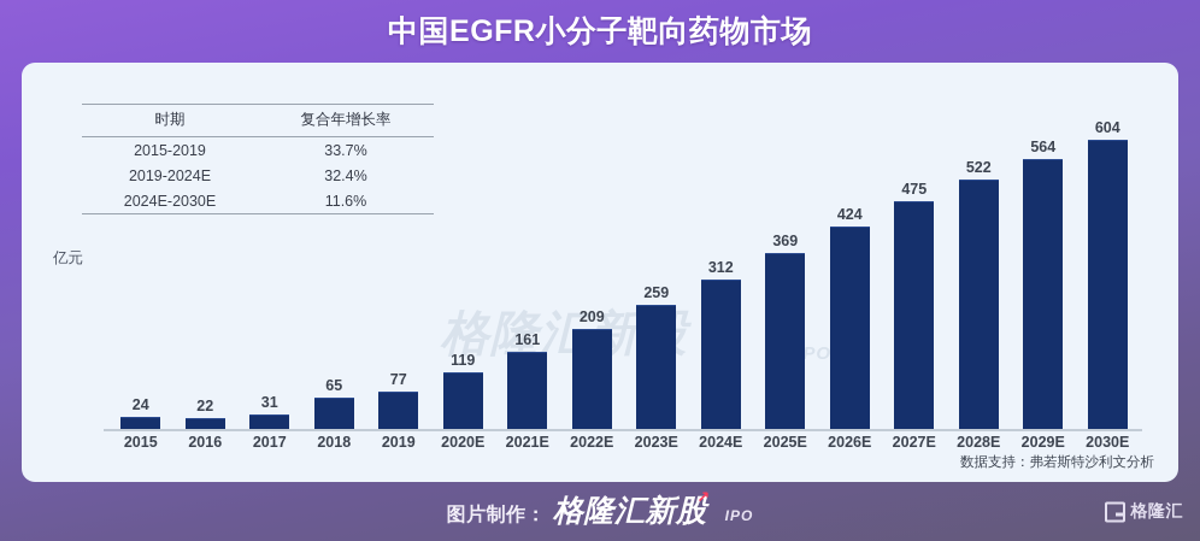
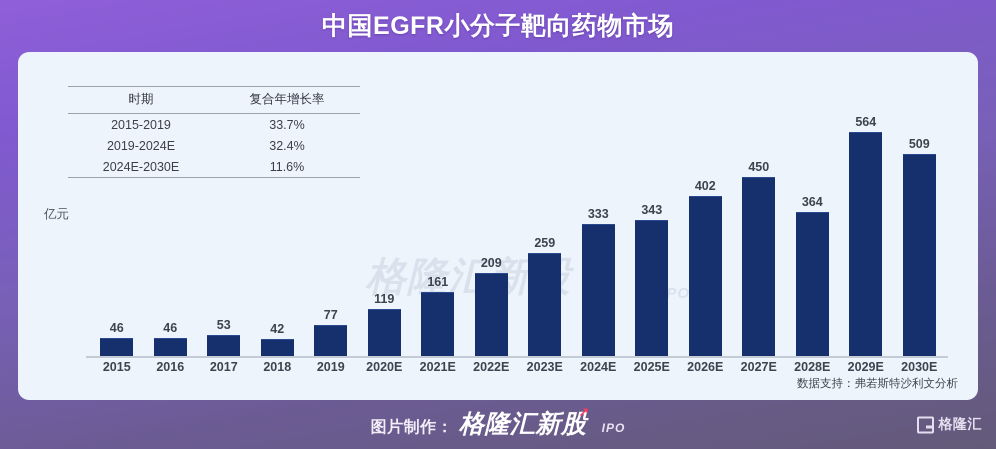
2015: 24 -> 46
2016: 22 -> 46
2017: 31 -> 53
2018: 65 -> 42
2024E: 312 -> 333
2025E: 369 -> 343
2026E: 424 -> 402
2027E: 475 -> 450
2028E: 522 -> 364
2030E: 604 -> 509
